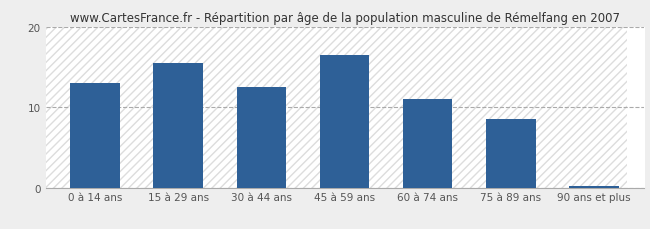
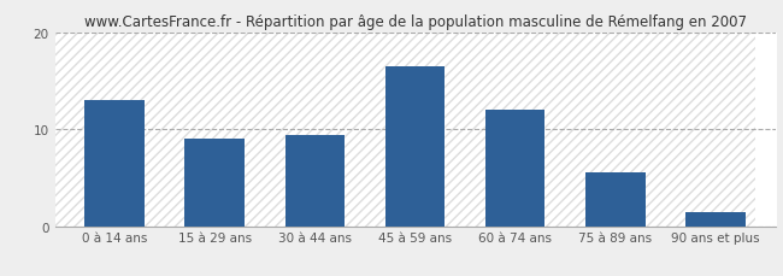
15 à 29 ans: 15.5 -> 9.0
30 à 44 ans: 12.5 -> 9.4
60 à 74 ans: 11.0 -> 12.0
75 à 89 ans: 8.5 -> 5.6
90 ans et plus: 0.2 -> 1.4
